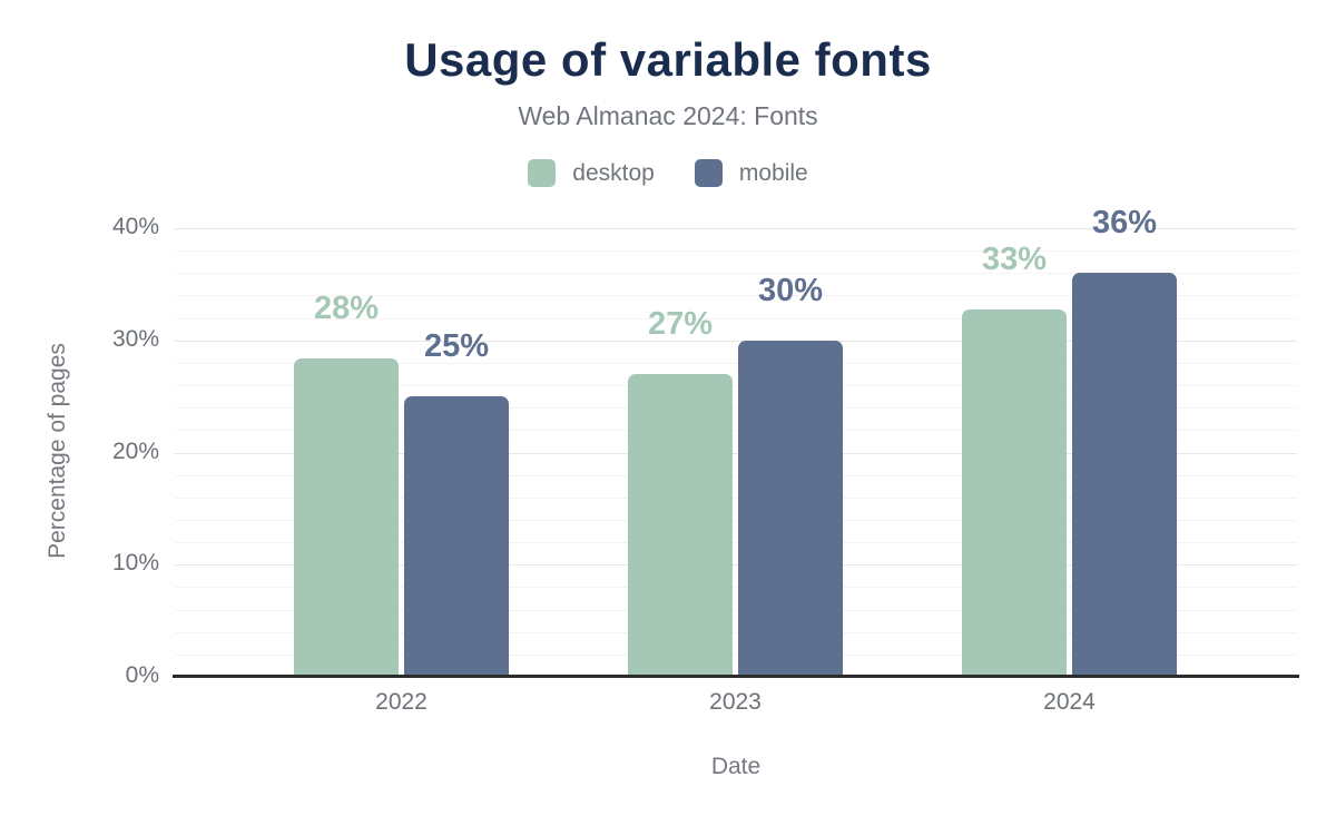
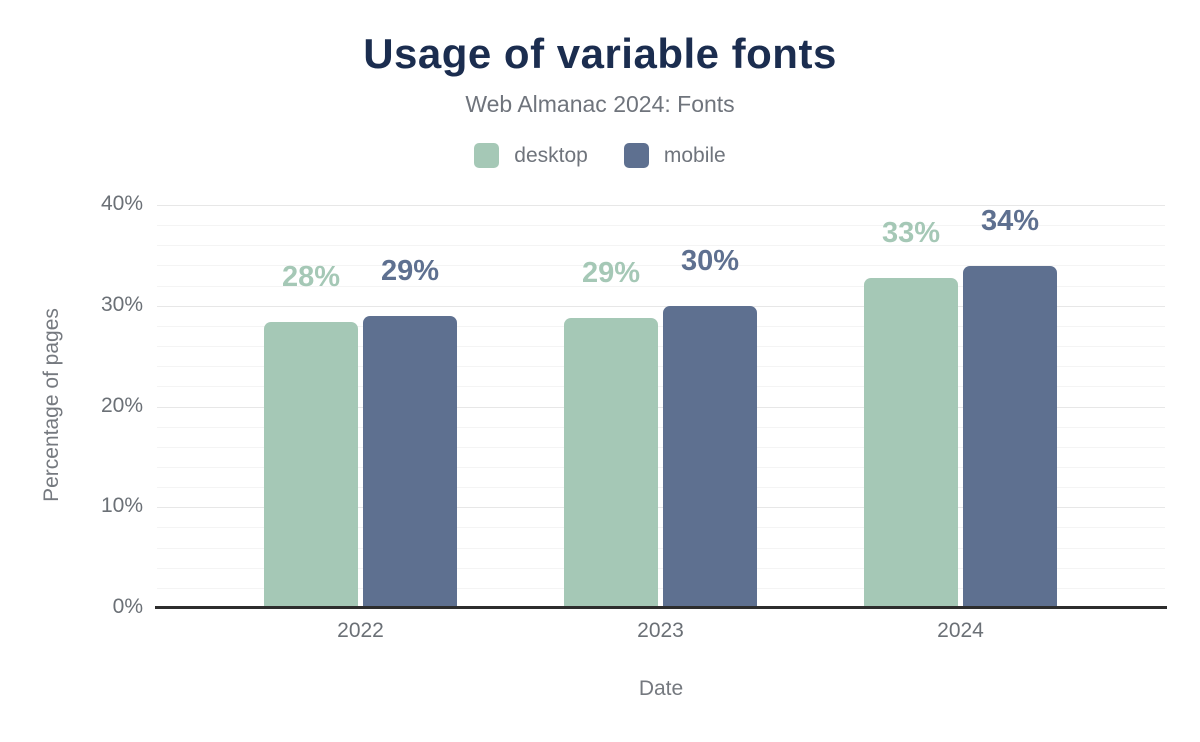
mobile/2022: 25% -> 29%
desktop/2023: 27% -> 29%
mobile/2024: 36% -> 34%
